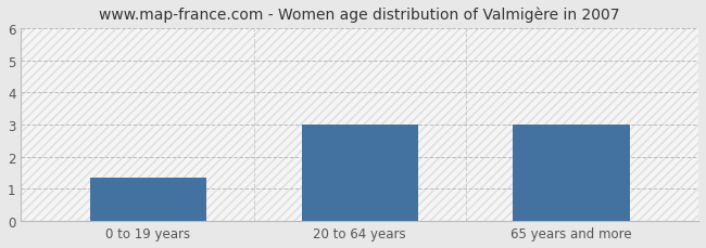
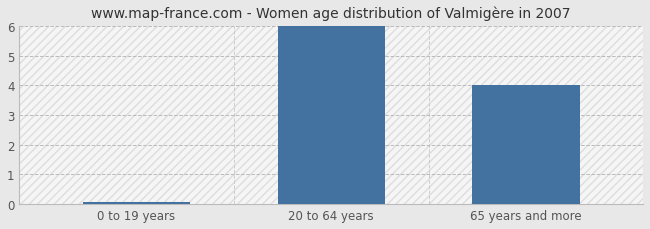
0 to 19 years: 1.35 -> 0.07
20 to 64 years: 3.00 -> 6.00
65 years and more: 3.00 -> 4.00
